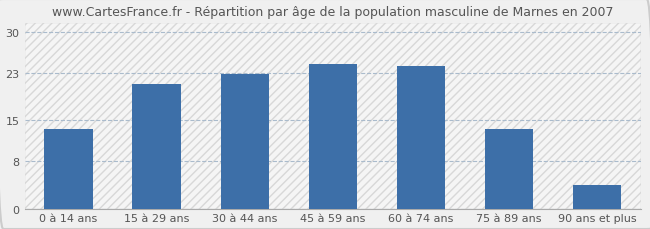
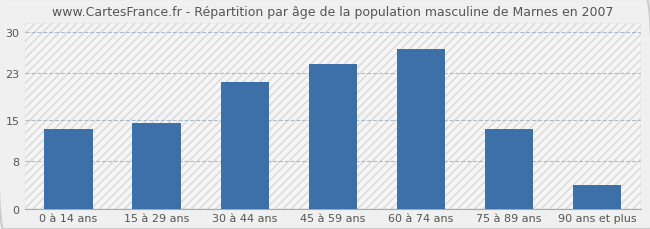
15 à 29 ans: 21.2 -> 14.5
30 à 44 ans: 22.8 -> 21.5
60 à 74 ans: 24.2 -> 27.0
